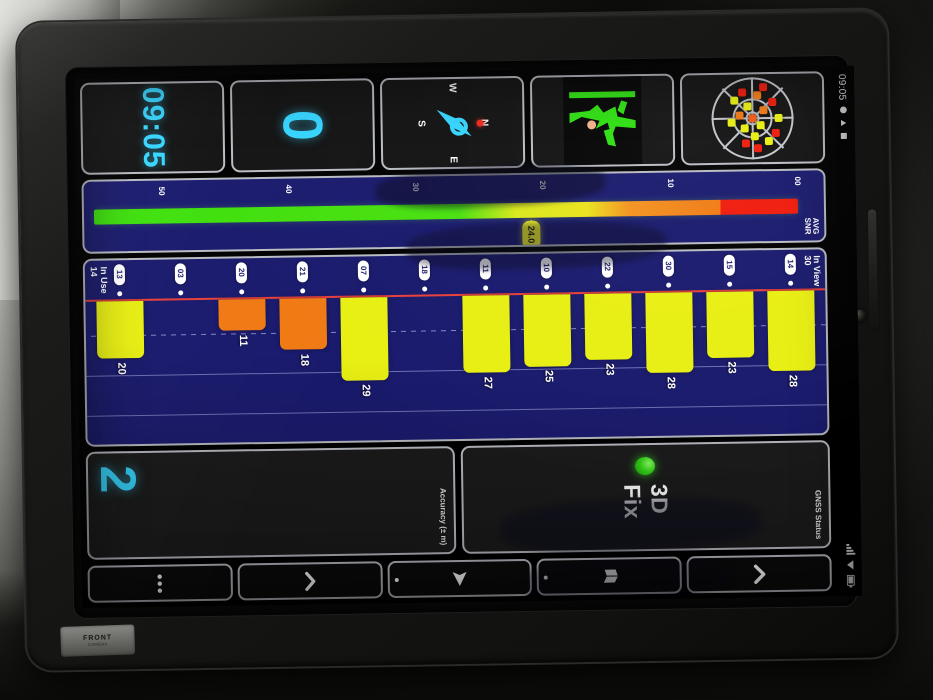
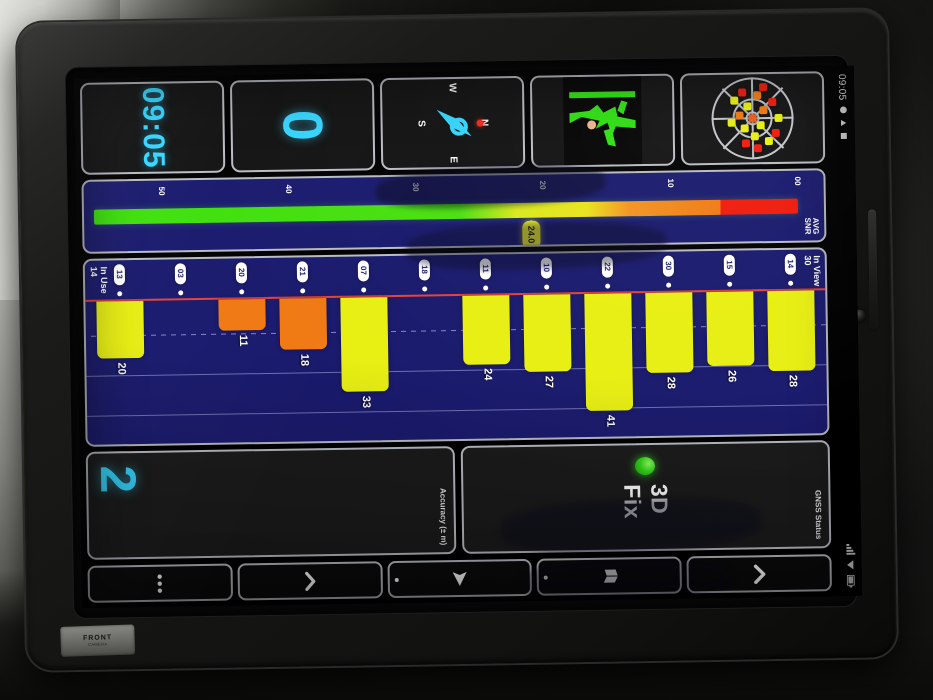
15: 23 -> 26
22: 23 -> 41
10: 25 -> 27
11: 27 -> 24
07: 29 -> 33
